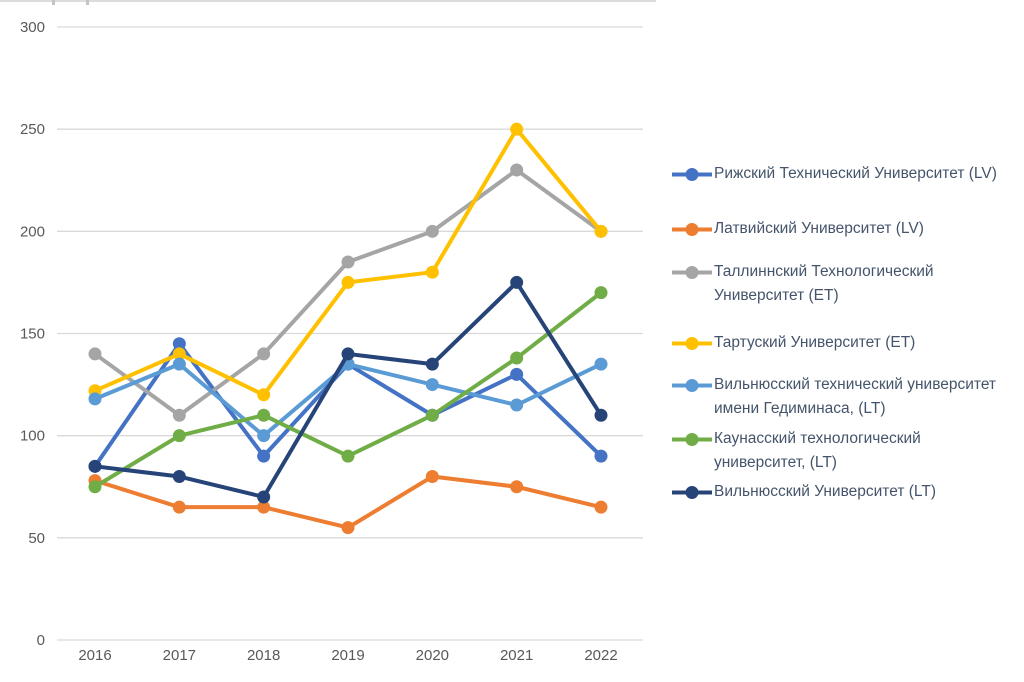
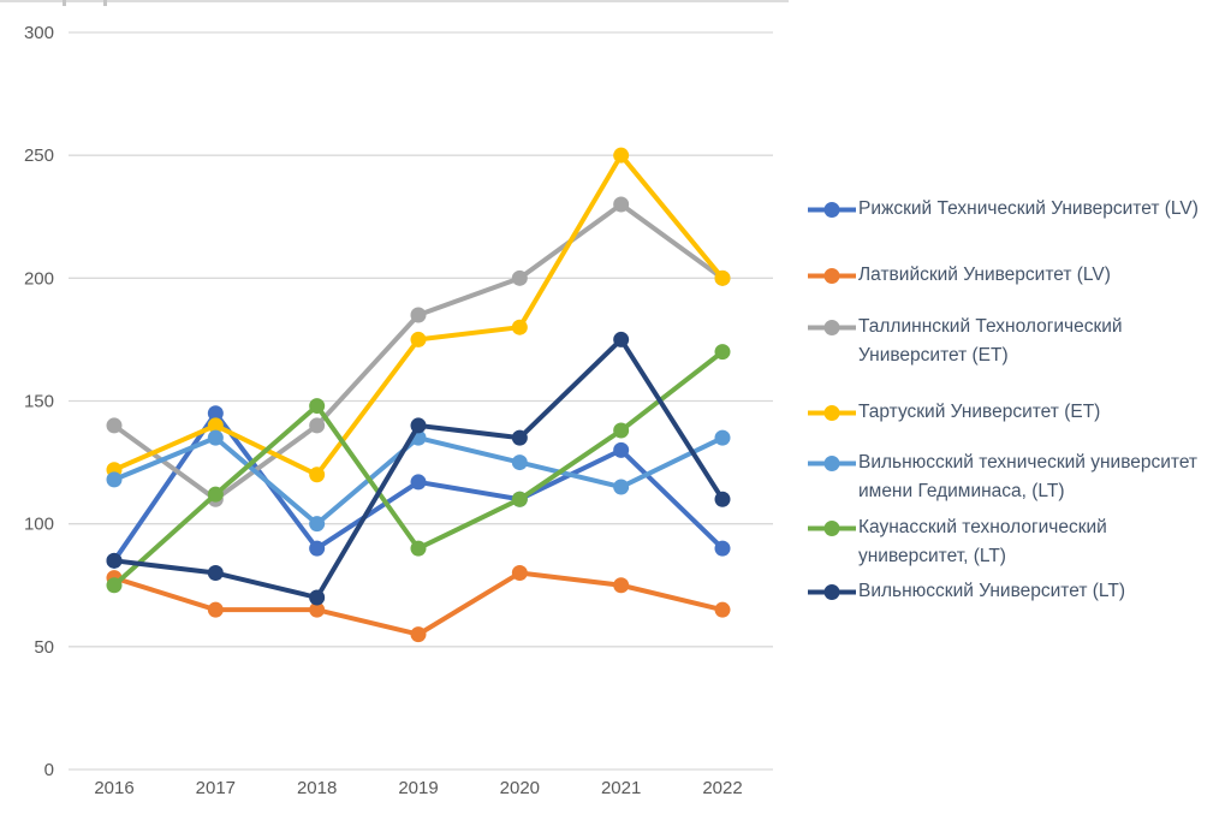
Каунасский технологический университет, (LT)/2017: 100 -> 112
Каунасский технологический университет, (LT)/2018: 110 -> 148
Рижский Технический Университет (LV)/2019: 135 -> 117
